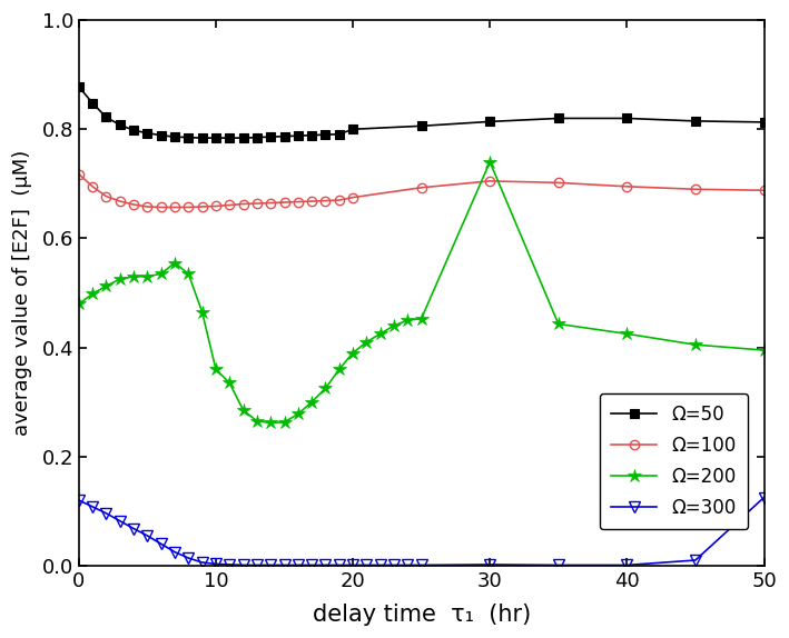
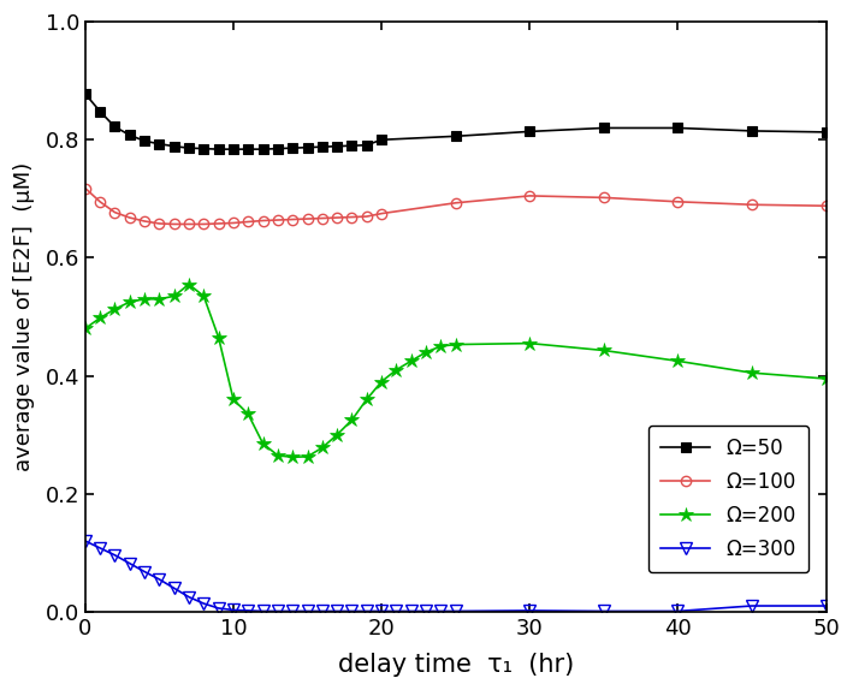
Ω=200/30: 0.740 -> 0.455
Ω=300/50: 0.125 -> 0.010
